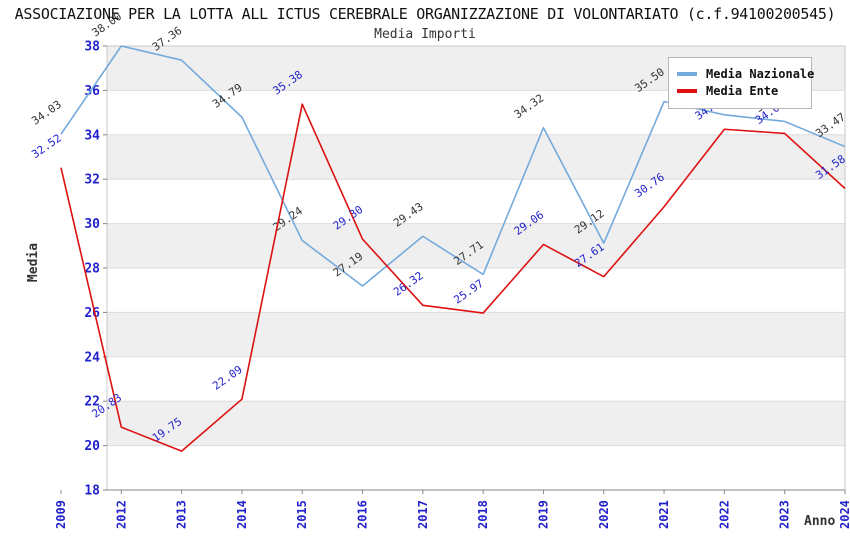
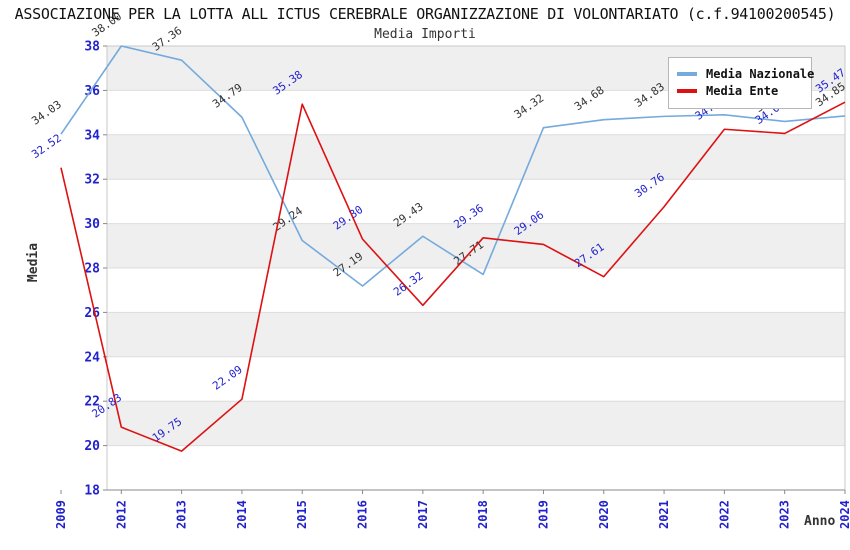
Media Ente/2018: 25.97 -> 29.36
Media Nazionale/2020: 29.12 -> 34.68
Media Nazionale/2021: 35.50 -> 34.83
Media Nazionale/2024: 33.47 -> 34.85
Media Ente/2024: 31.58 -> 35.47
